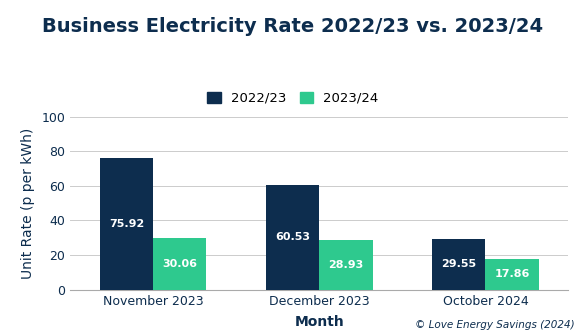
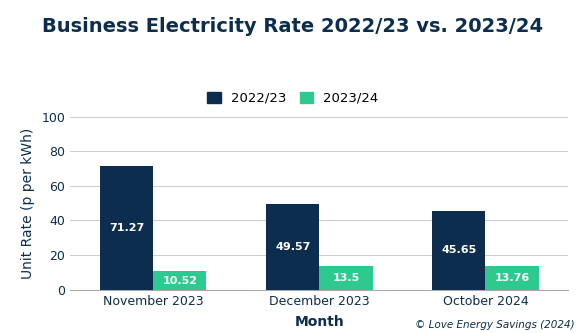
2022/23/November 2023: 75.92 -> 71.27
2023/24/November 2023: 30.06 -> 10.52
2022/23/December 2023: 60.53 -> 49.57
2023/24/December 2023: 28.93 -> 13.5
2022/23/October 2024: 29.55 -> 45.65
2023/24/October 2024: 17.86 -> 13.76
